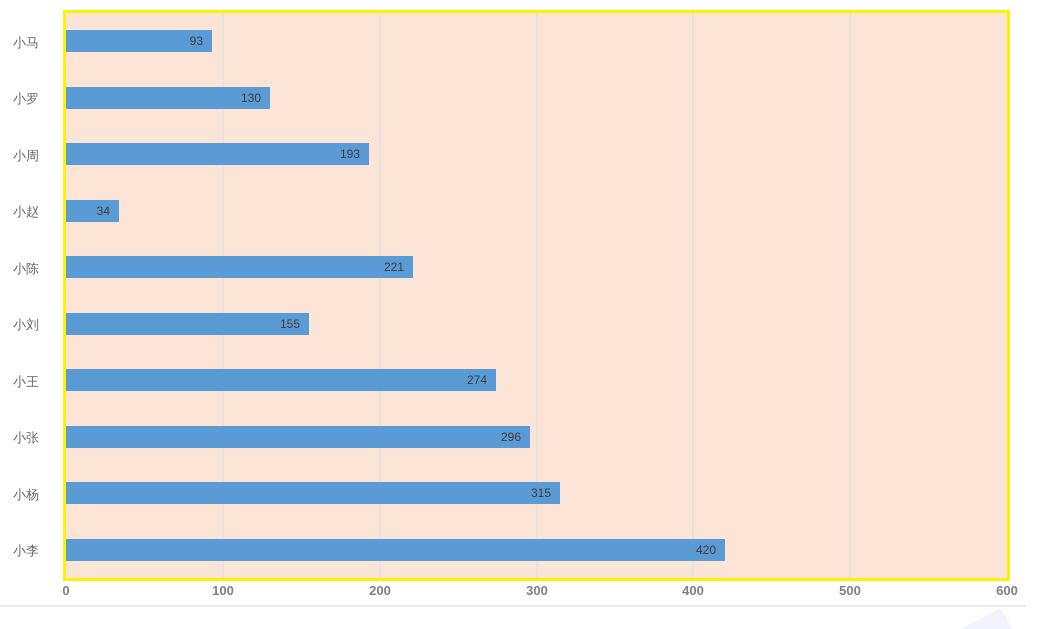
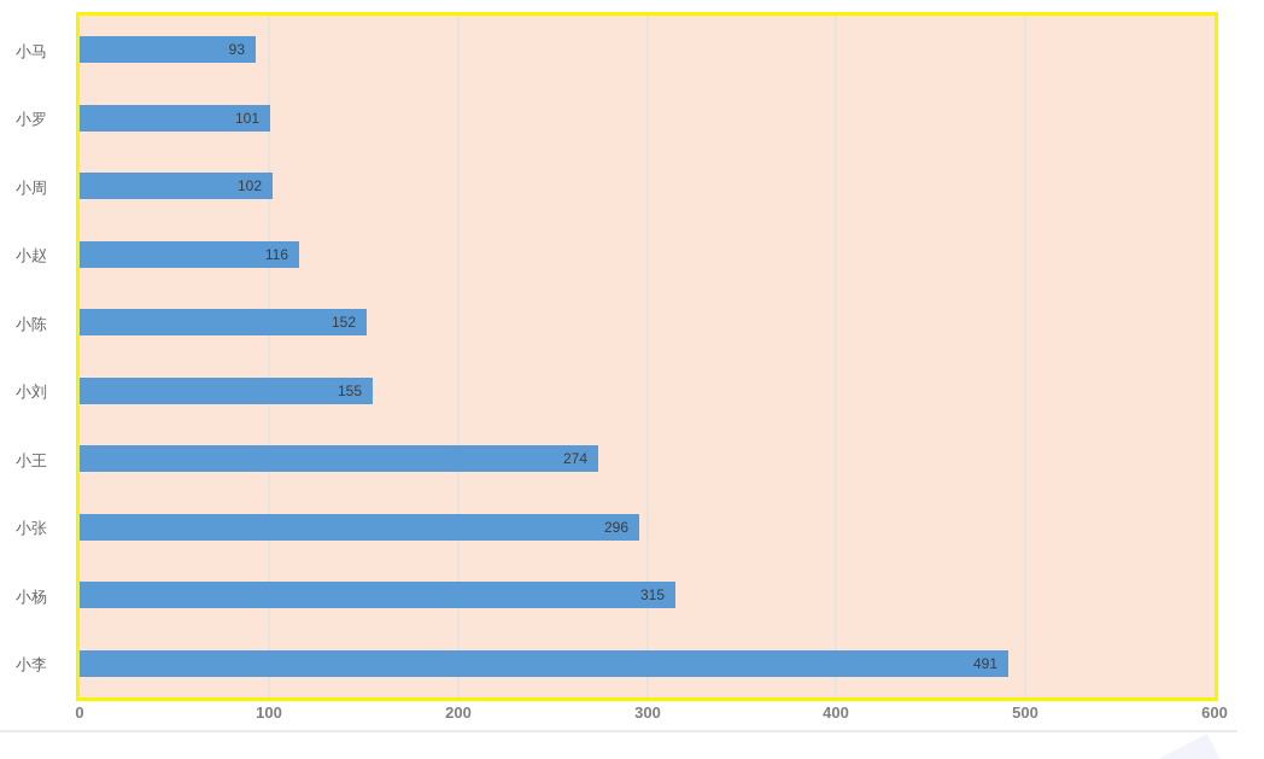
小罗: 130 -> 101
小周: 193 -> 102
小赵: 34 -> 116
小陈: 221 -> 152
小李: 420 -> 491
